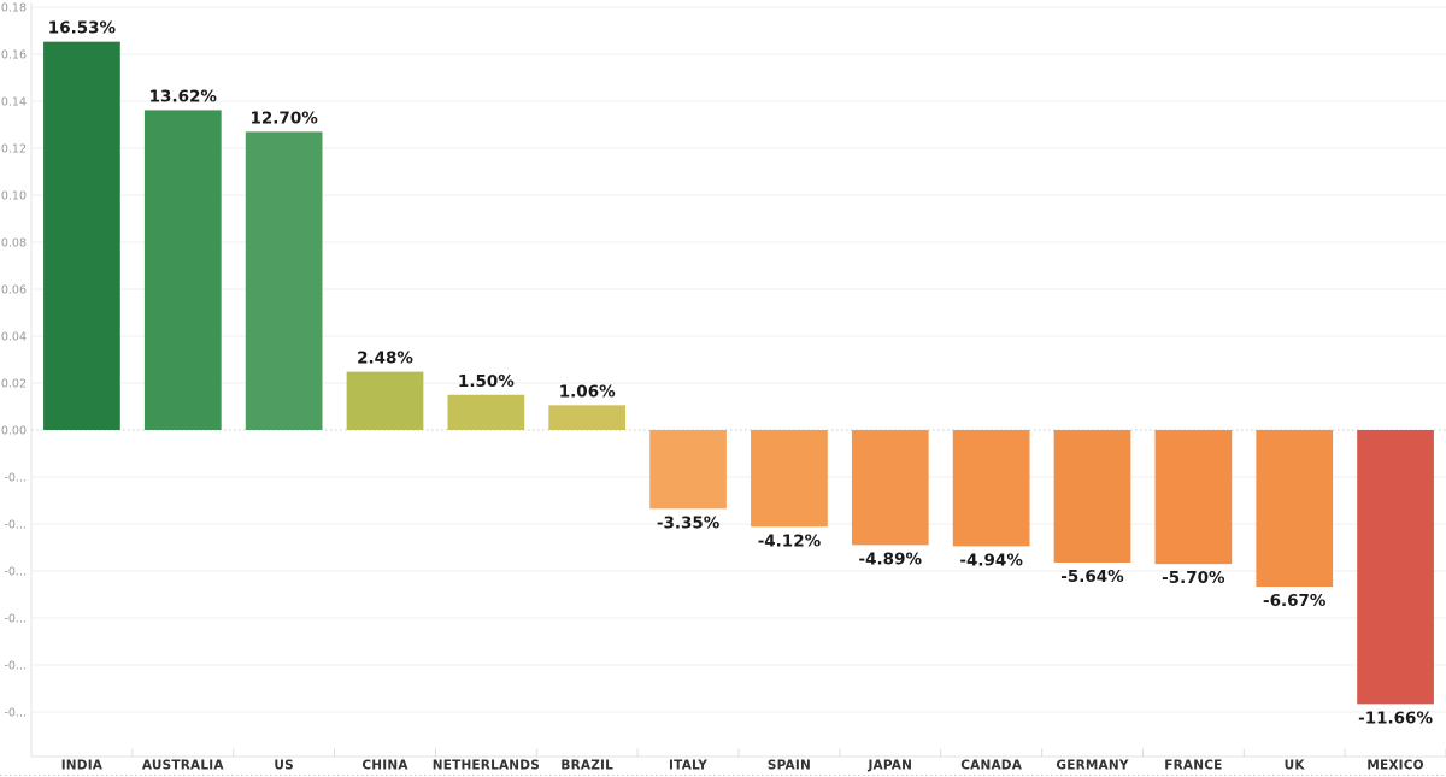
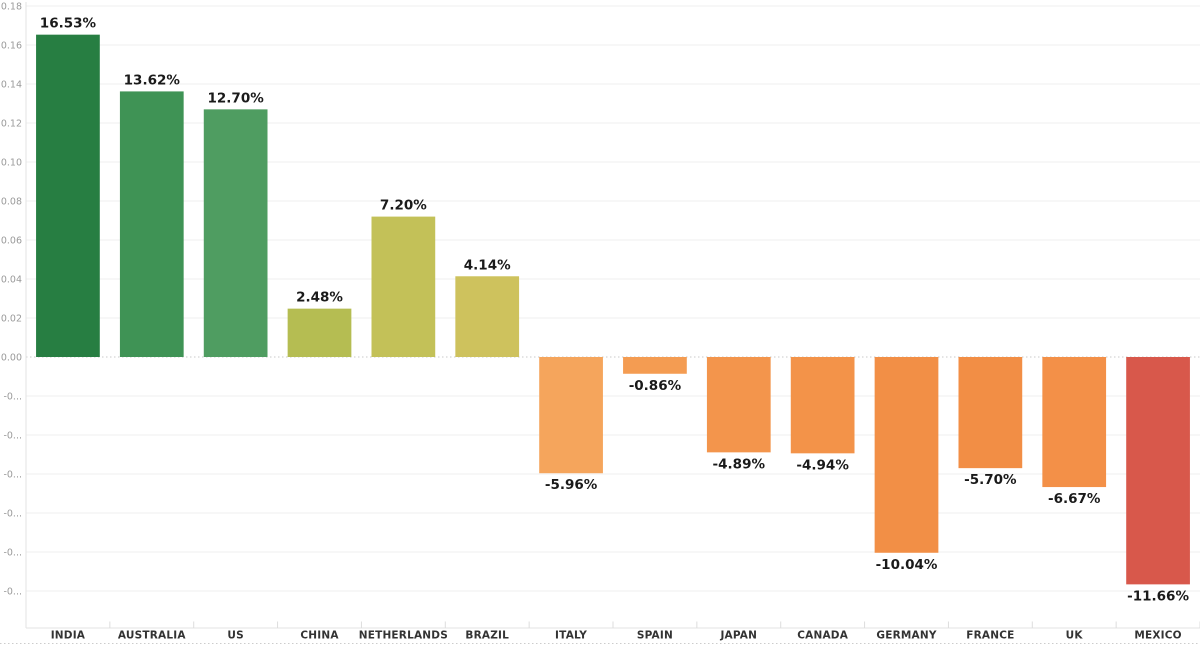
NETHERLANDS: 1.50% -> 7.20%
BRAZIL: 1.06% -> 4.14%
ITALY: -3.35% -> -5.96%
SPAIN: -4.12% -> -0.86%
GERMANY: -5.64% -> -10.04%
